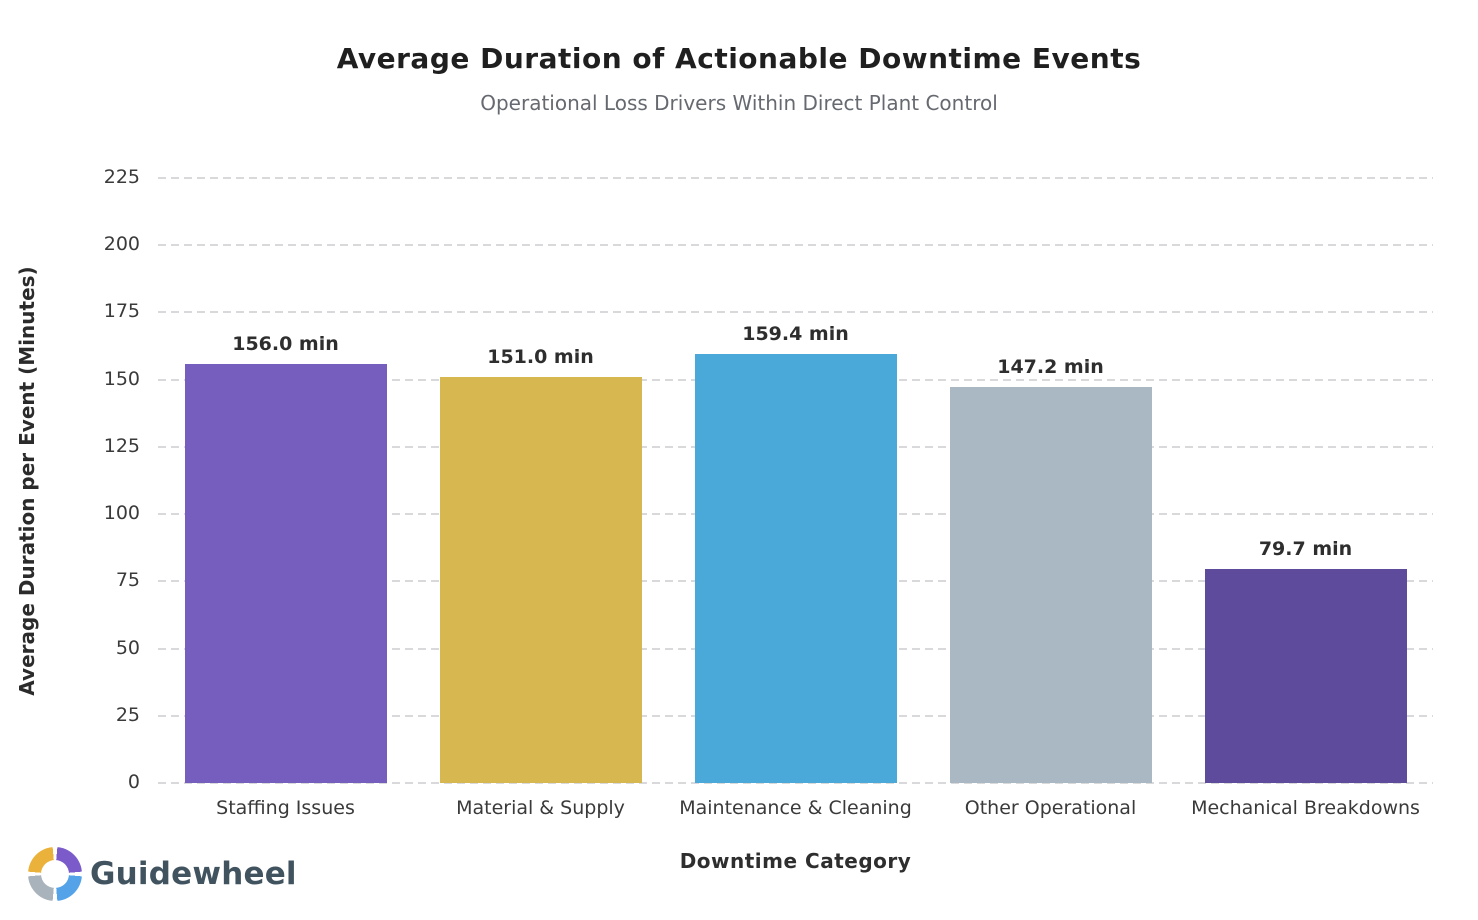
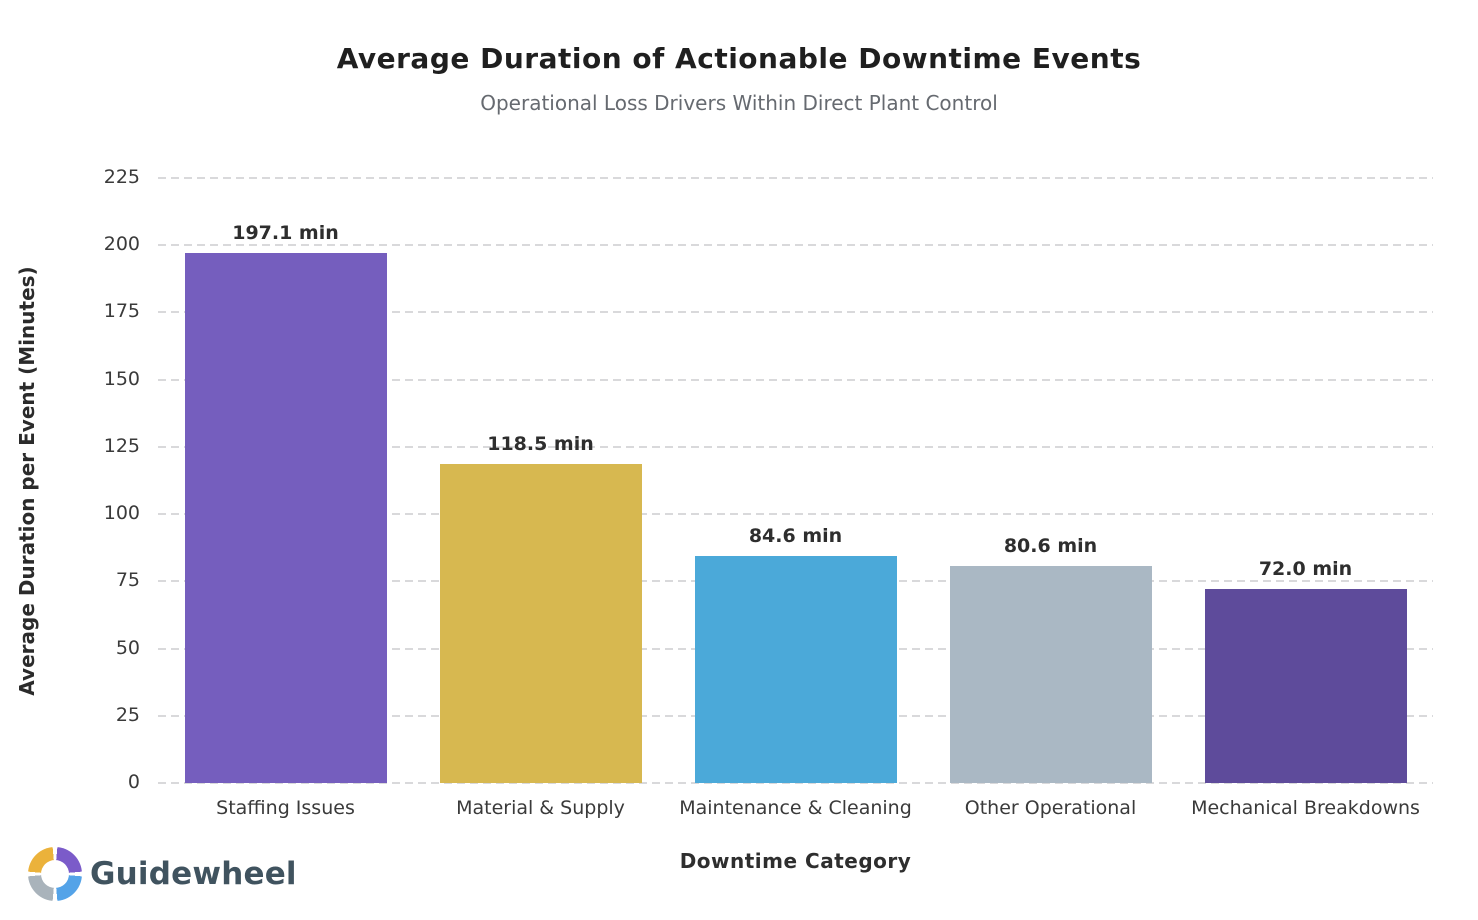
Staffing Issues: 156.0 -> 197.1
Material & Supply: 151.0 -> 118.5
Maintenance & Cleaning: 159.4 -> 84.6
Other Operational: 147.2 -> 80.6
Mechanical Breakdowns: 79.7 -> 72.0
